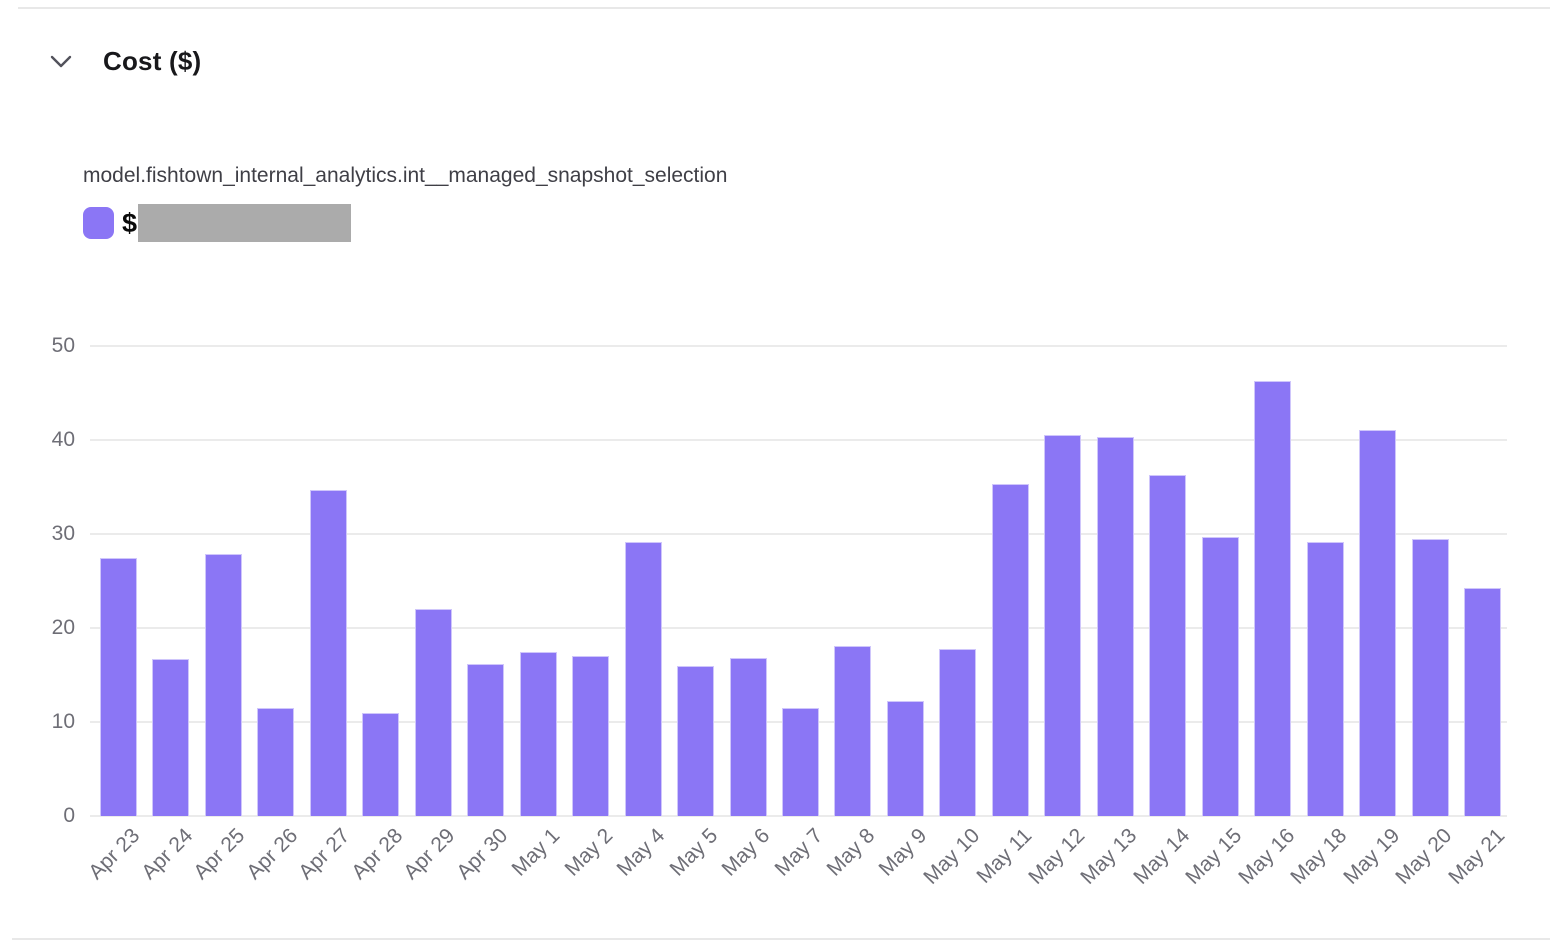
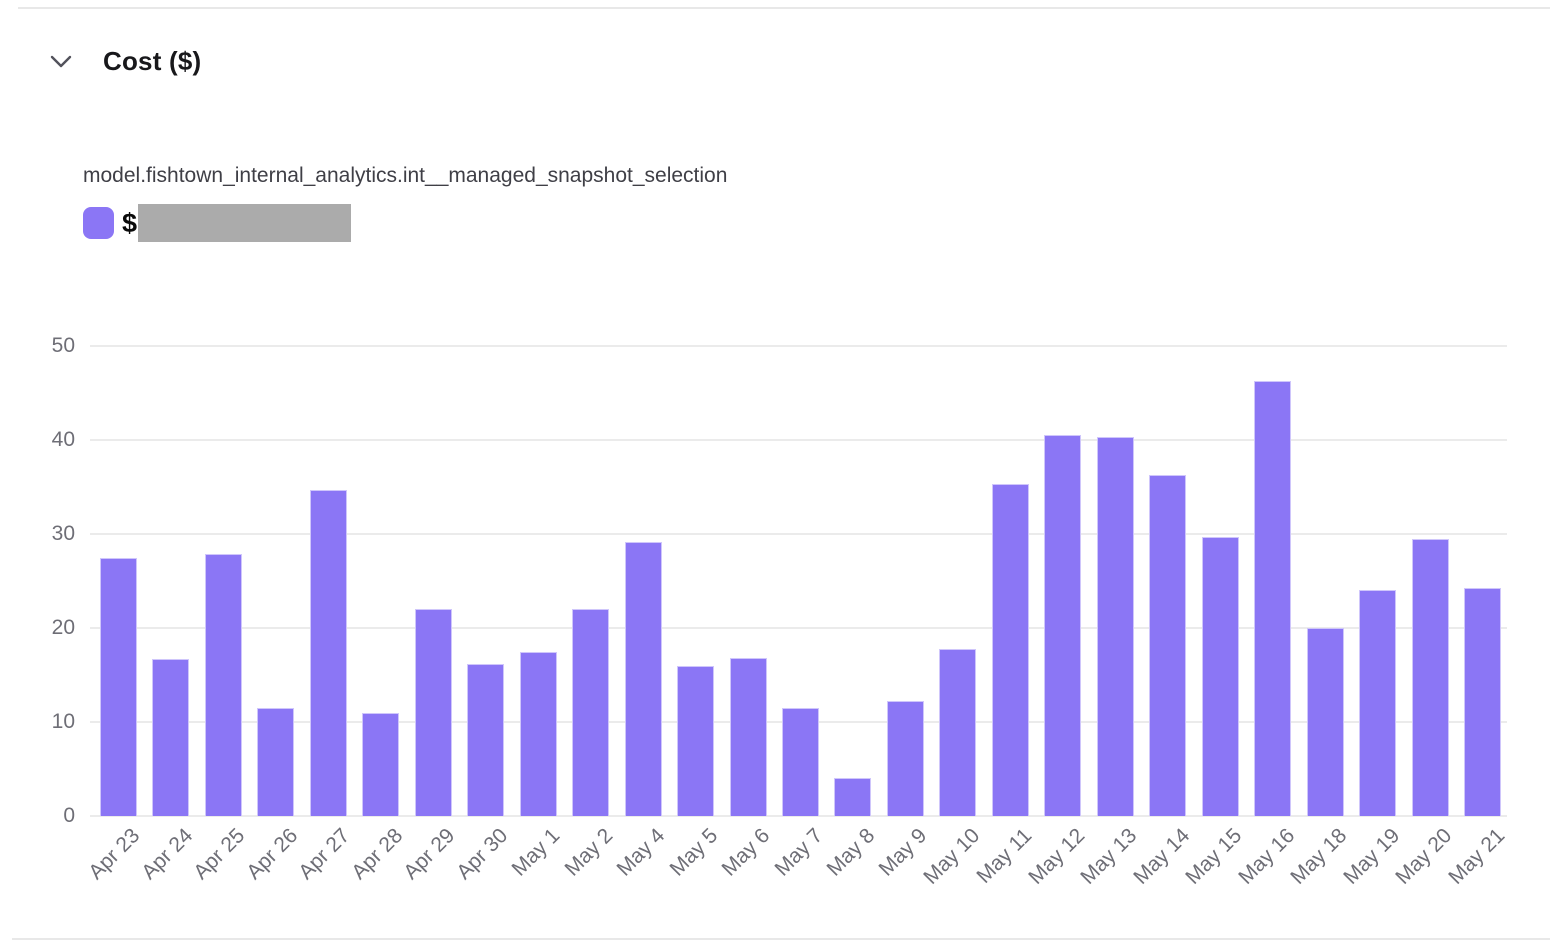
May 2: 17 -> 22
May 8: 18 -> 4
May 18: 29 -> 20
May 19: 41 -> 24
